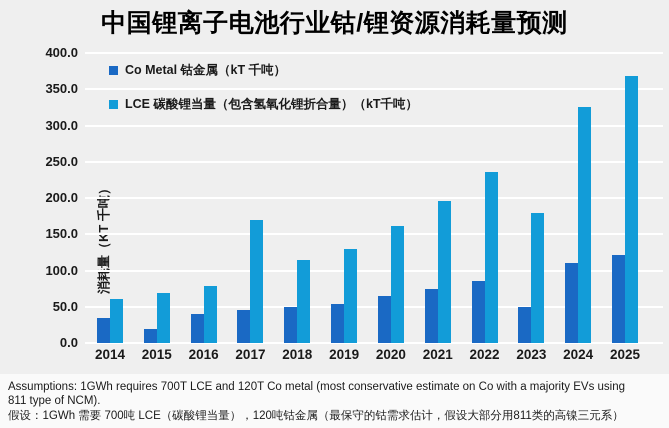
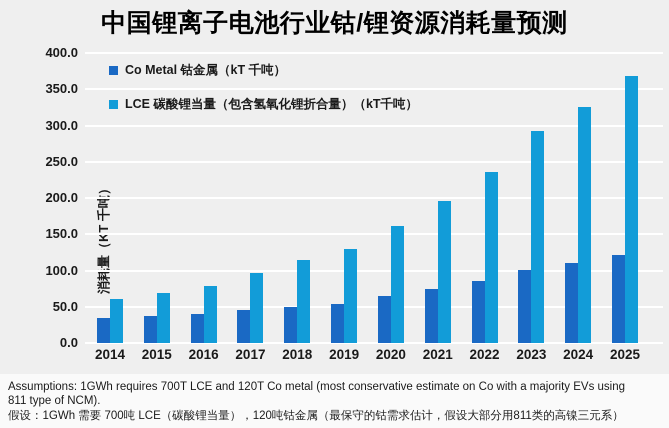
Co Metal 钴金属（kT 千吨）/2015: 20 -> 40
LCE 碳酸锂当量（包含氢氧化锂折合量）（kT千吨）/2017: 170 -> 100
Co Metal 钴金属（kT 千吨）/2023: 50 -> 100
LCE 碳酸锂当量（包含氢氧化锂折合量）（kT千吨）/2023: 180 -> 290
